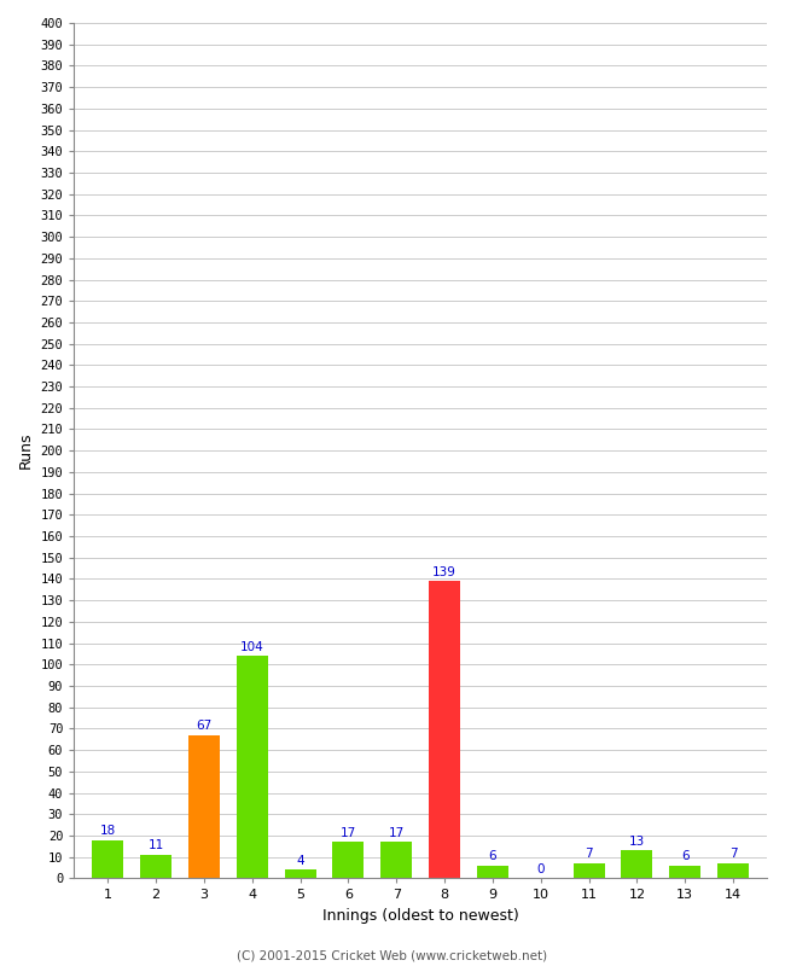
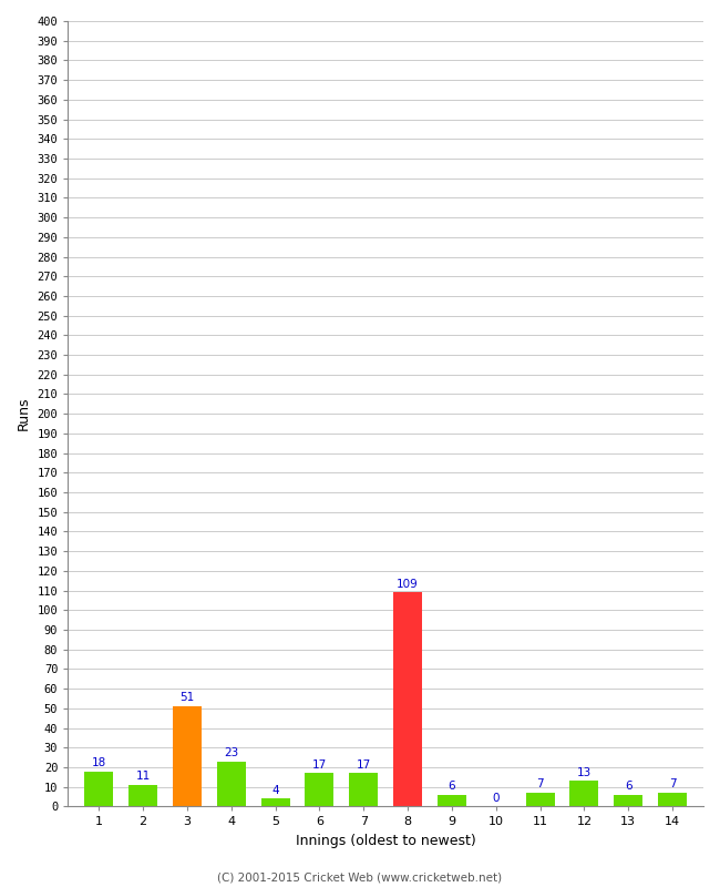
3: 67 -> 51
4: 104 -> 23
8: 139 -> 109
